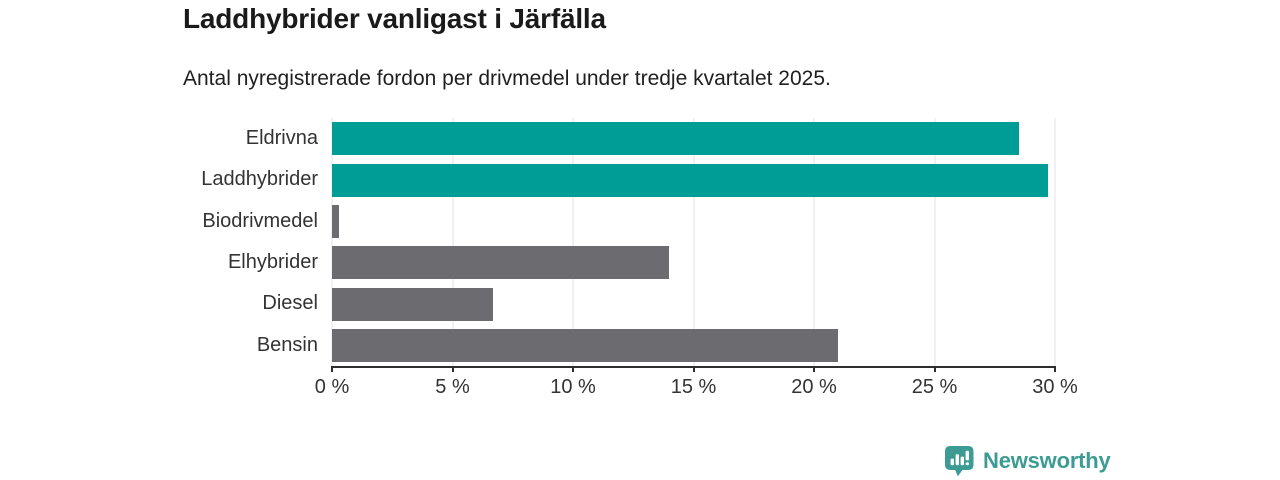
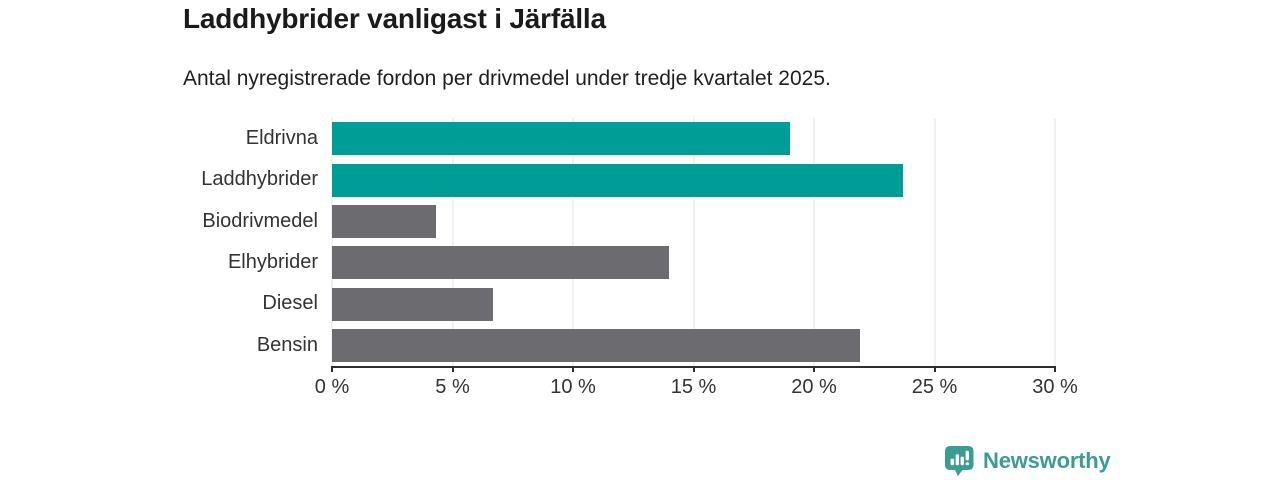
Eldrivna: 28.5% -> 19.0%
Laddhybrider: 29.7% -> 23.7%
Biodrivmedel: 0.3% -> 4.3%
Bensin: 21.0% -> 21.9%
